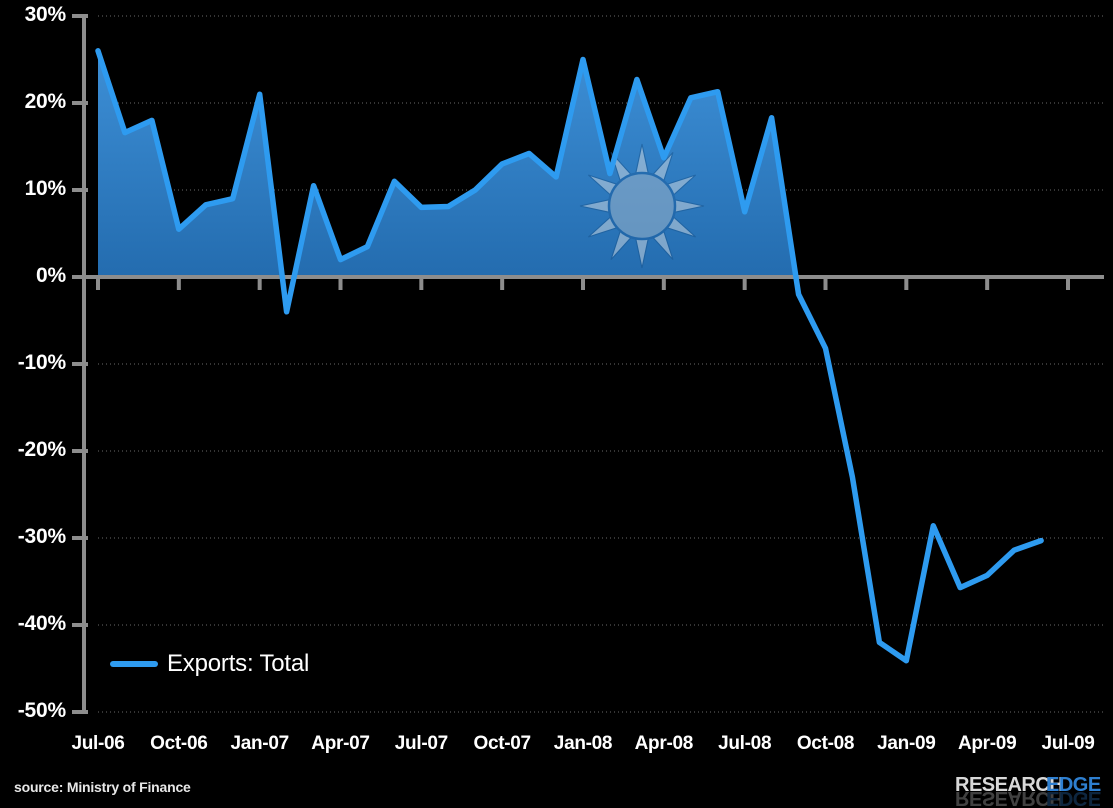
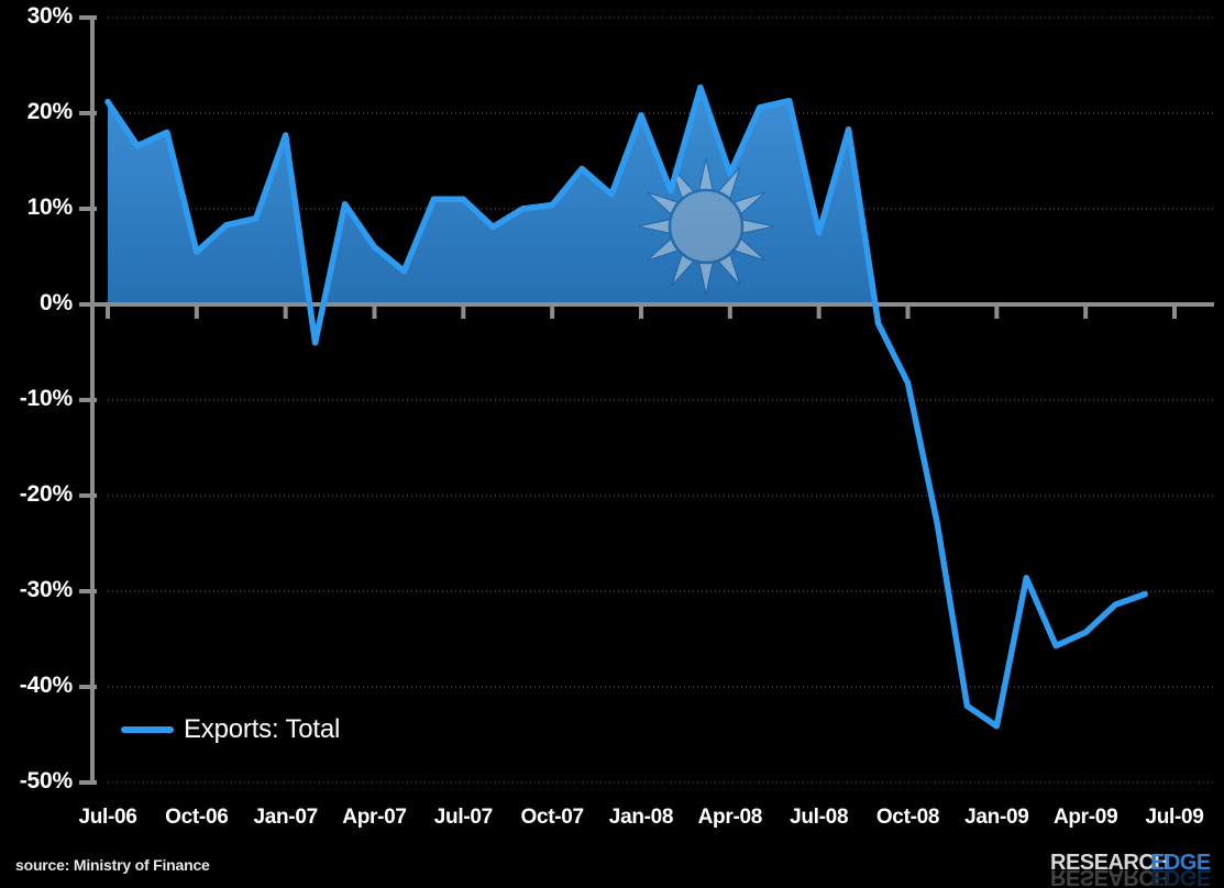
Jul-06: 26% -> 21%
Jan-07: 21% -> 18%
Apr-07: 2% -> 6%
Jul-07: 8% -> 11%
Oct-07: 13% -> 10%
Jan-08: 25% -> 20%
